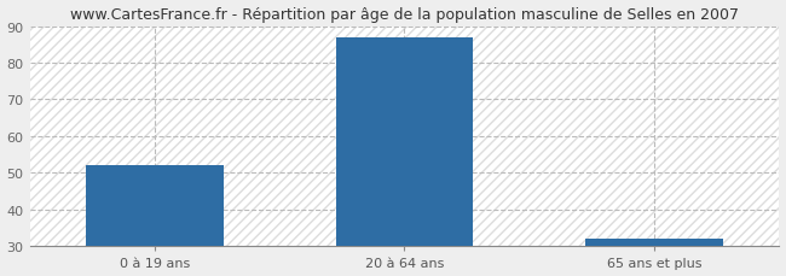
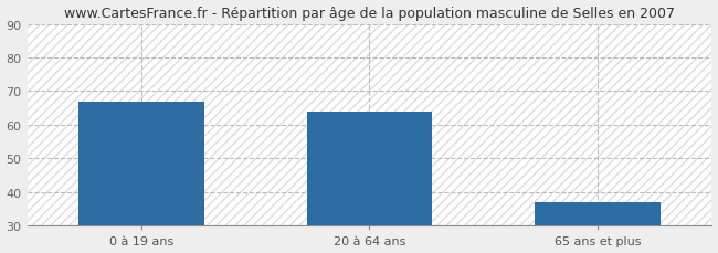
0 à 19 ans: 52 -> 67
20 à 64 ans: 87 -> 64
65 ans et plus: 32 -> 37
